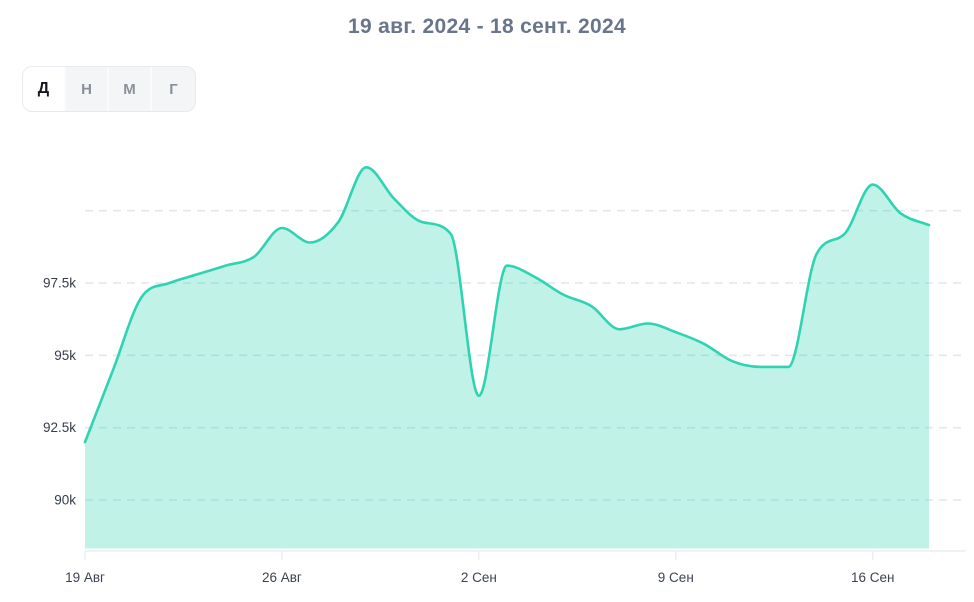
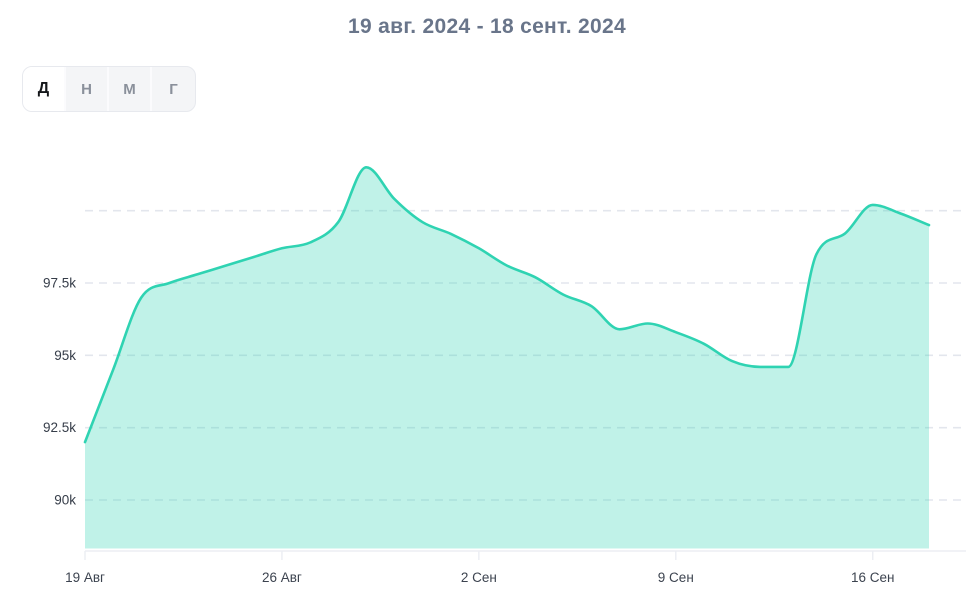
26 Авг: 99.4k -> 98.7k
2 Сен: 93.6k -> 98.7k
16 Сен: 100.9k -> 100.2k
